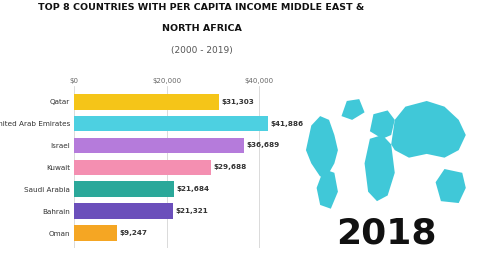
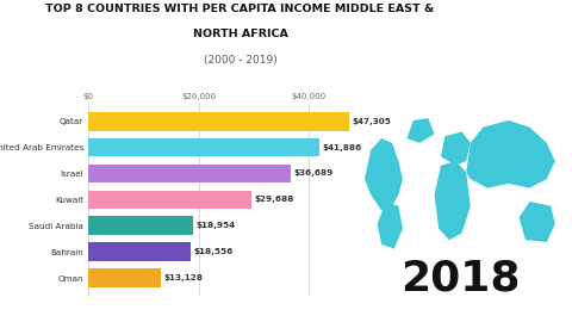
Qatar: $31,303 -> $47,305
Saudi Arabia: $21,684 -> $18,954
Bahrain: $21,321 -> $18,556
Oman: $9,247 -> $13,128
